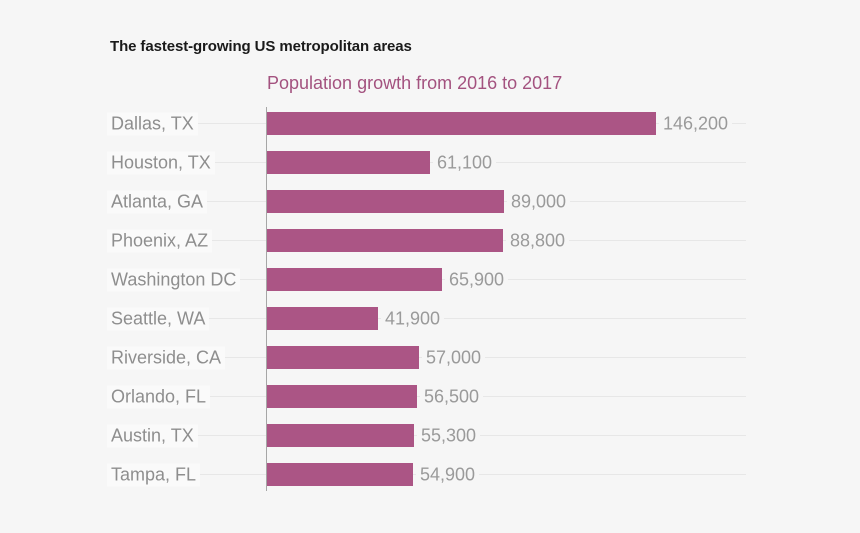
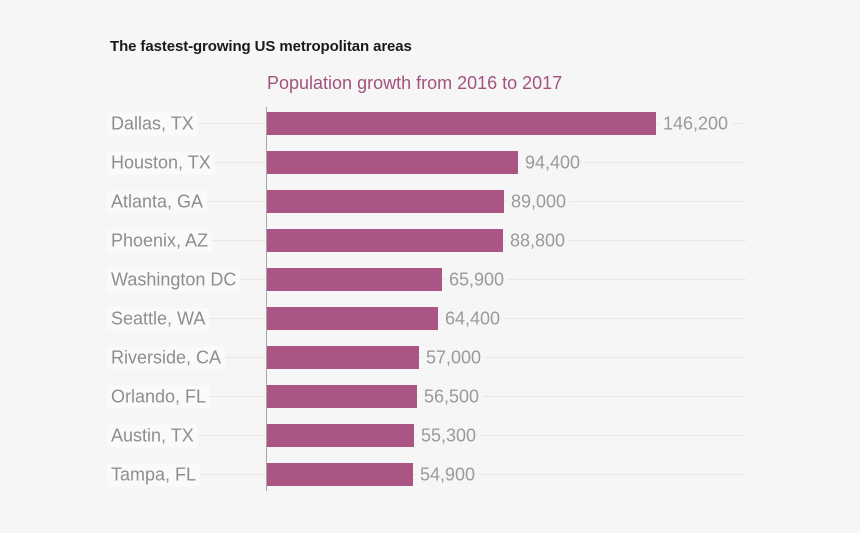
Houston, TX: 61,100 -> 94,400
Seattle, WA: 41,900 -> 64,400
